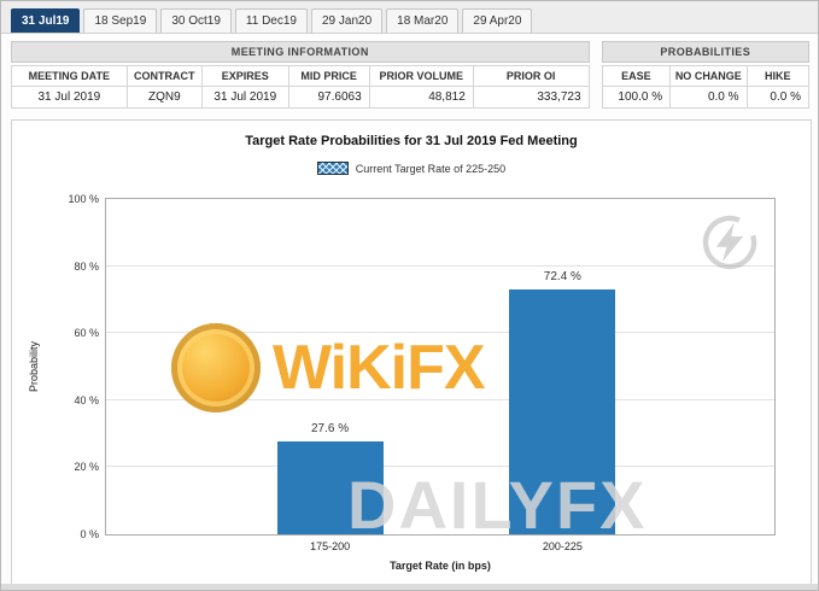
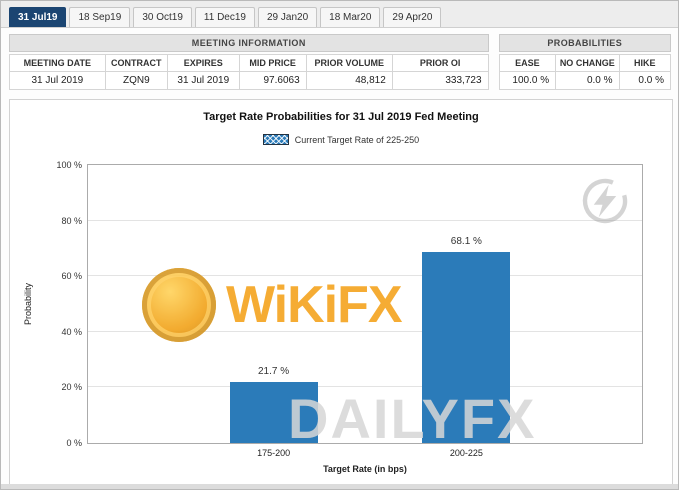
175-200: 27.6 -> 21.7
200-225: 72.4 -> 68.1
